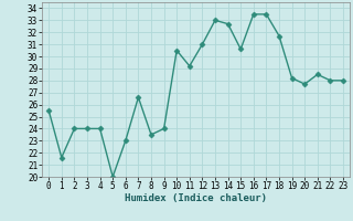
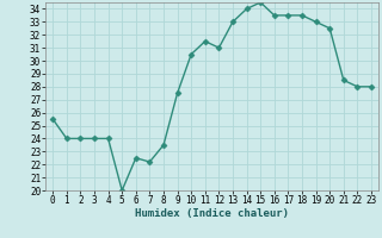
1: 21.6 -> 24.0
6: 23.0 -> 22.5
7: 26.6 -> 22.2
9: 24.0 -> 27.5
11: 29.2 -> 31.5
14: 32.7 -> 34.0
15: 30.6 -> 34.5
18: 31.7 -> 33.5
19: 28.2 -> 33.0
20: 27.7 -> 32.5
